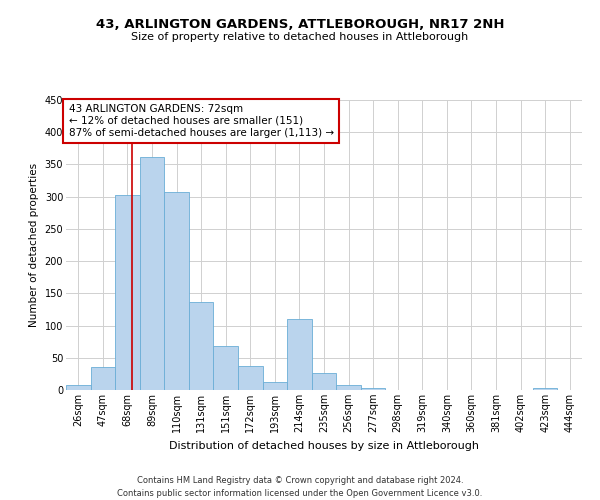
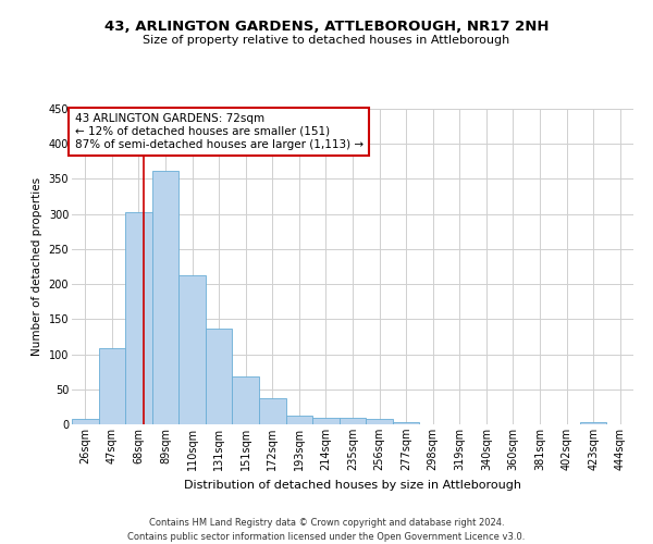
47sqm: 36 -> 108
110sqm: 308 -> 212
214sqm: 110 -> 10
235sqm: 26 -> 9
